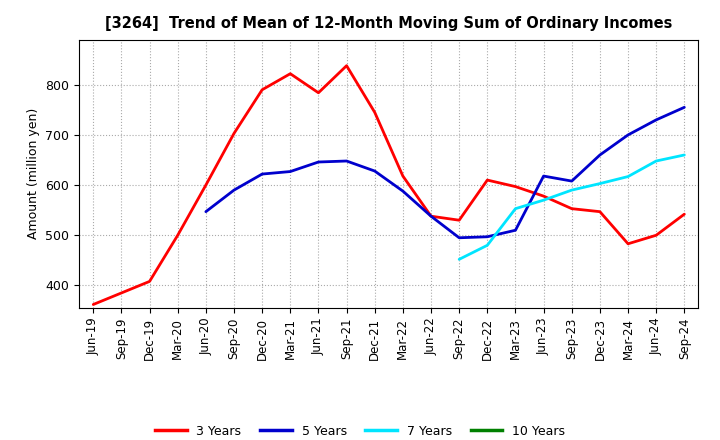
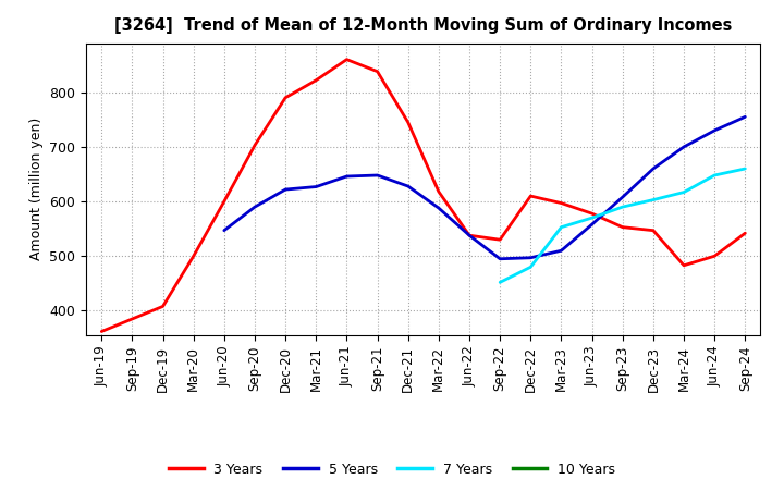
3 Years/Jun-21: 784 -> 860
5 Years/Jun-23: 618 -> 558
